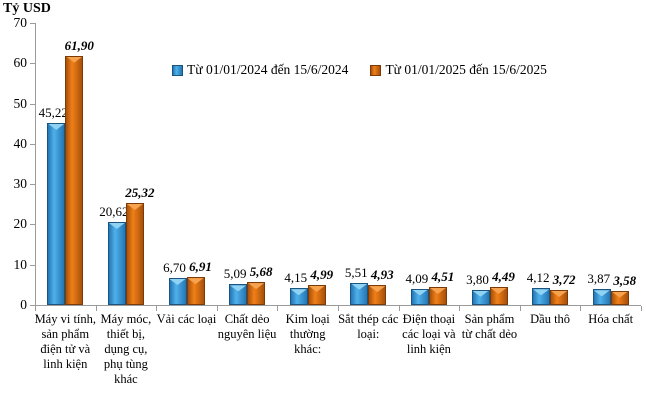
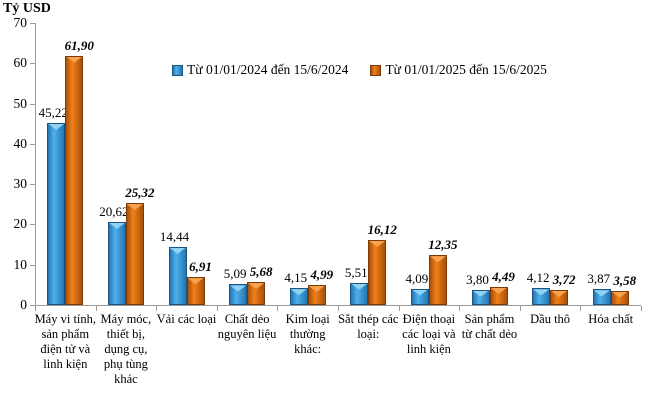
Từ 01/01/2024 đến 15/6/2024/Vải các loại: 6,70 -> 14,44
Từ 01/01/2025 đến 15/6/2025/Sắt thép các loại:: 4,93 -> 16,12
Từ 01/01/2025 đến 15/6/2025/Điện thoại các loại và linh kiện: 4,51 -> 12,35
